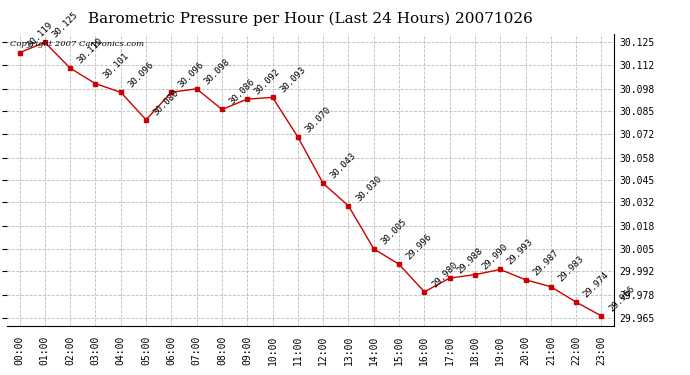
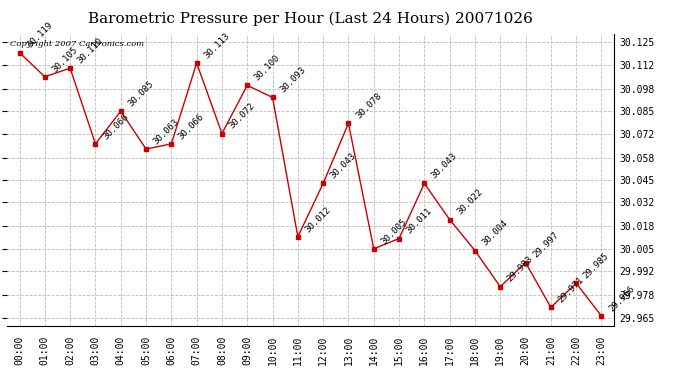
01:00: 30.125 -> 30.105
03:00: 30.101 -> 30.066
04:00: 30.096 -> 30.085
05:00: 30.080 -> 30.063
06:00: 30.096 -> 30.066
07:00: 30.098 -> 30.113
08:00: 30.086 -> 30.072
09:00: 30.092 -> 30.100
11:00: 30.070 -> 30.012
13:00: 30.030 -> 30.078
15:00: 29.996 -> 30.011
16:00: 29.980 -> 30.043
17:00: 29.988 -> 30.022
18:00: 29.990 -> 30.004
19:00: 29.993 -> 29.983
20:00: 29.987 -> 29.997
21:00: 29.983 -> 29.971
22:00: 29.974 -> 29.985
